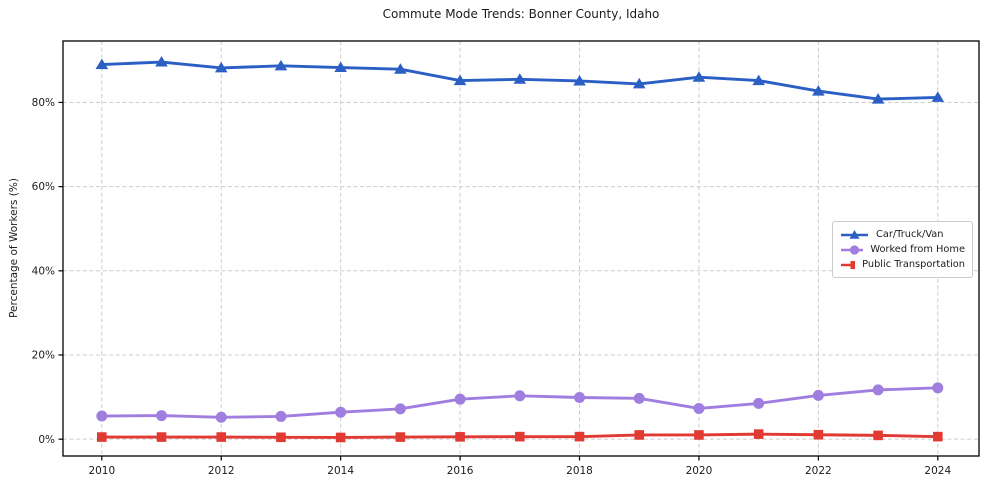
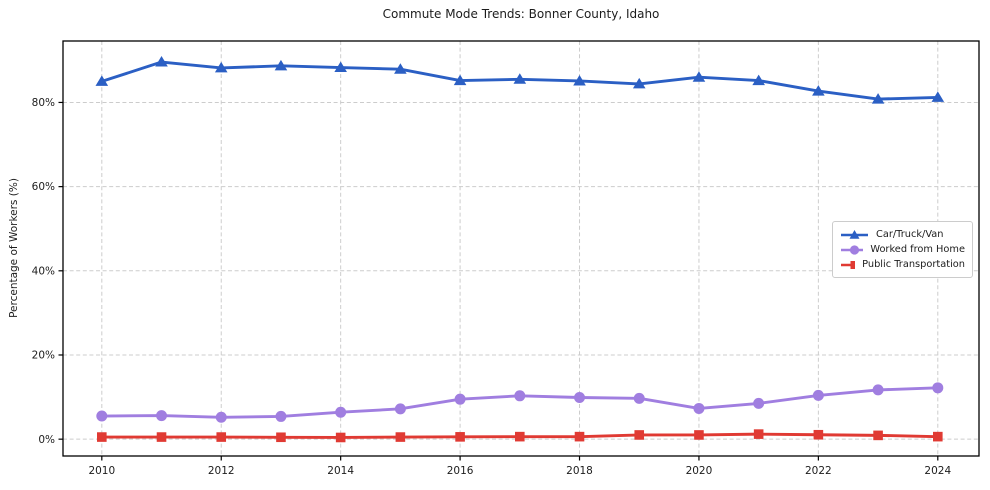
Car/Truck/Van/2010: 89% -> 85%
